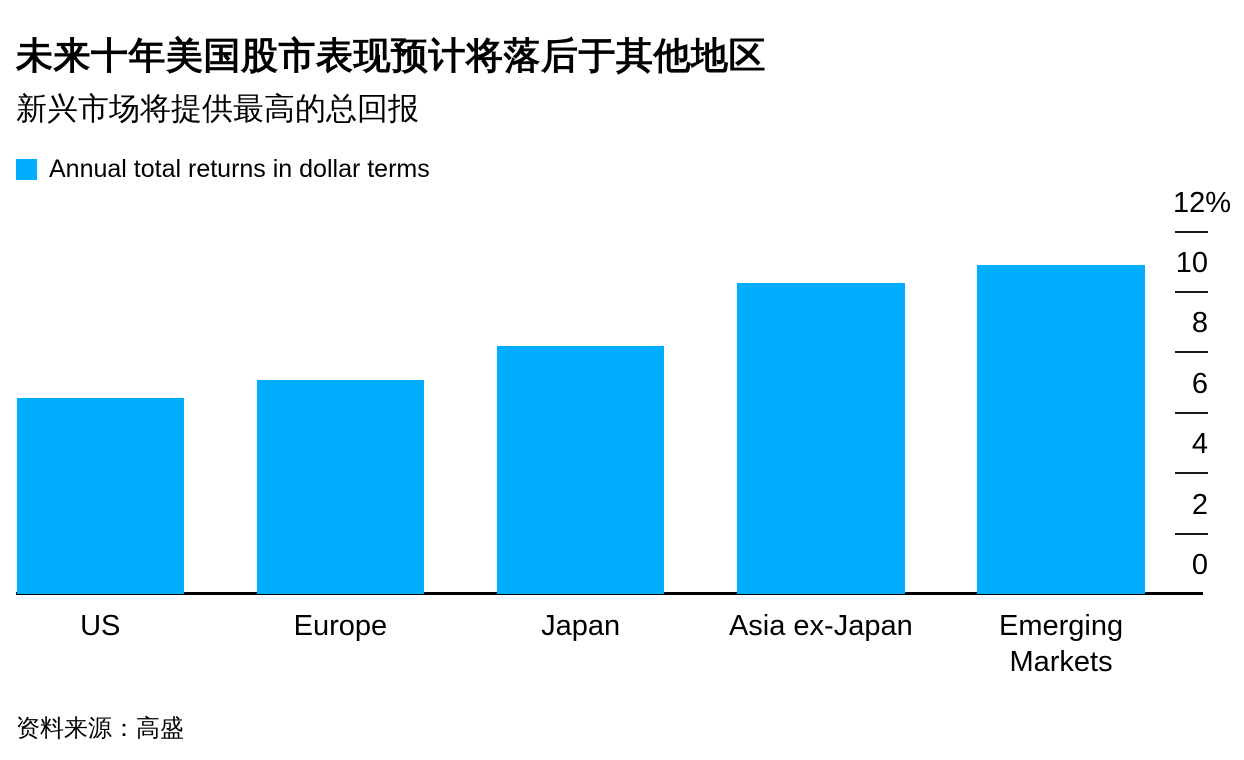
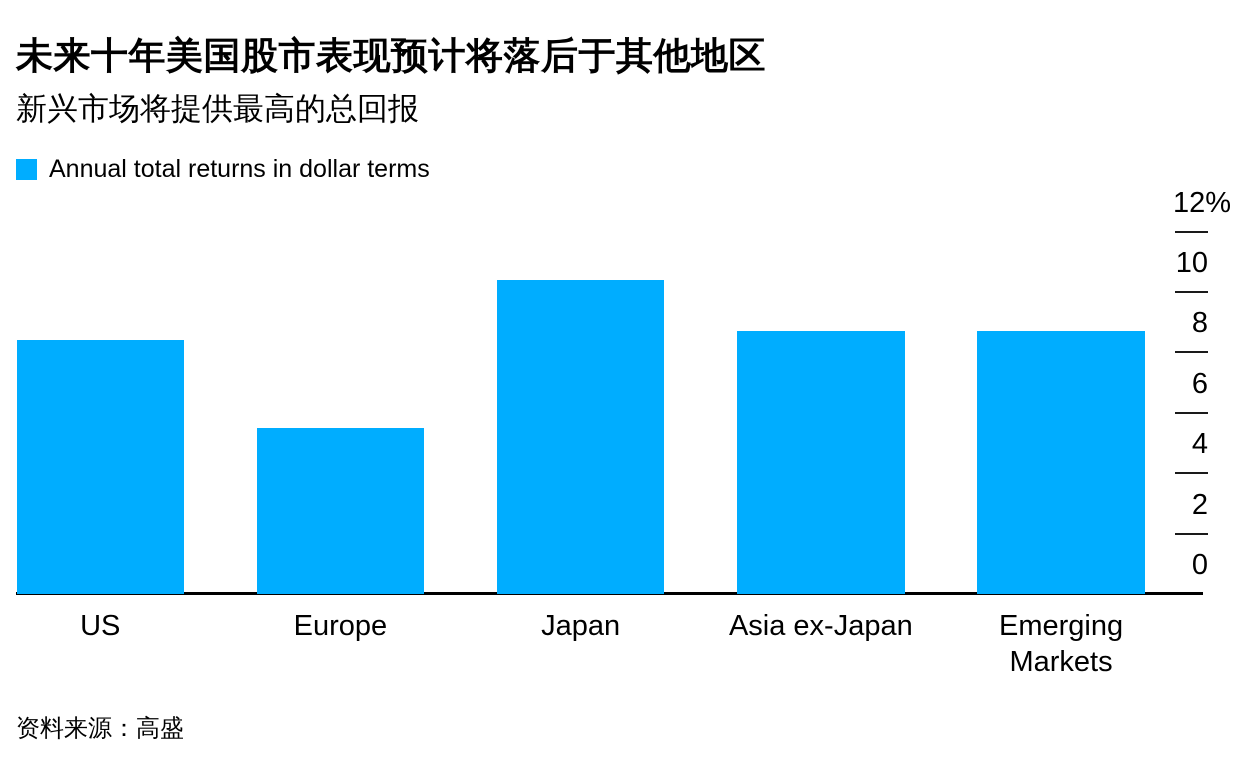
US: 6.5 -> 8.4
Europe: 7.1 -> 5.5
Japan: 8.2 -> 10.4
Asia ex-Japan: 10.3 -> 8.7
Emerging Markets: 10.9 -> 8.7
